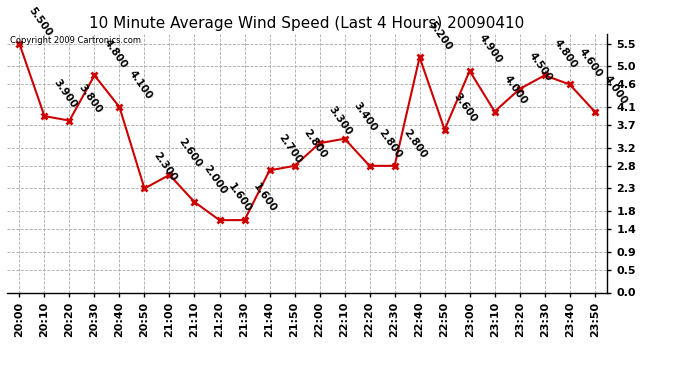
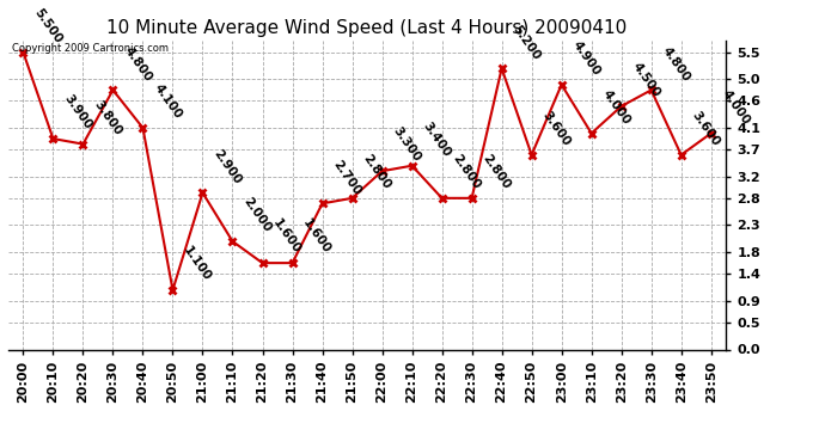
20:50: 2.300 -> 1.100
21:00: 2.600 -> 2.900
23:40: 4.600 -> 3.600
